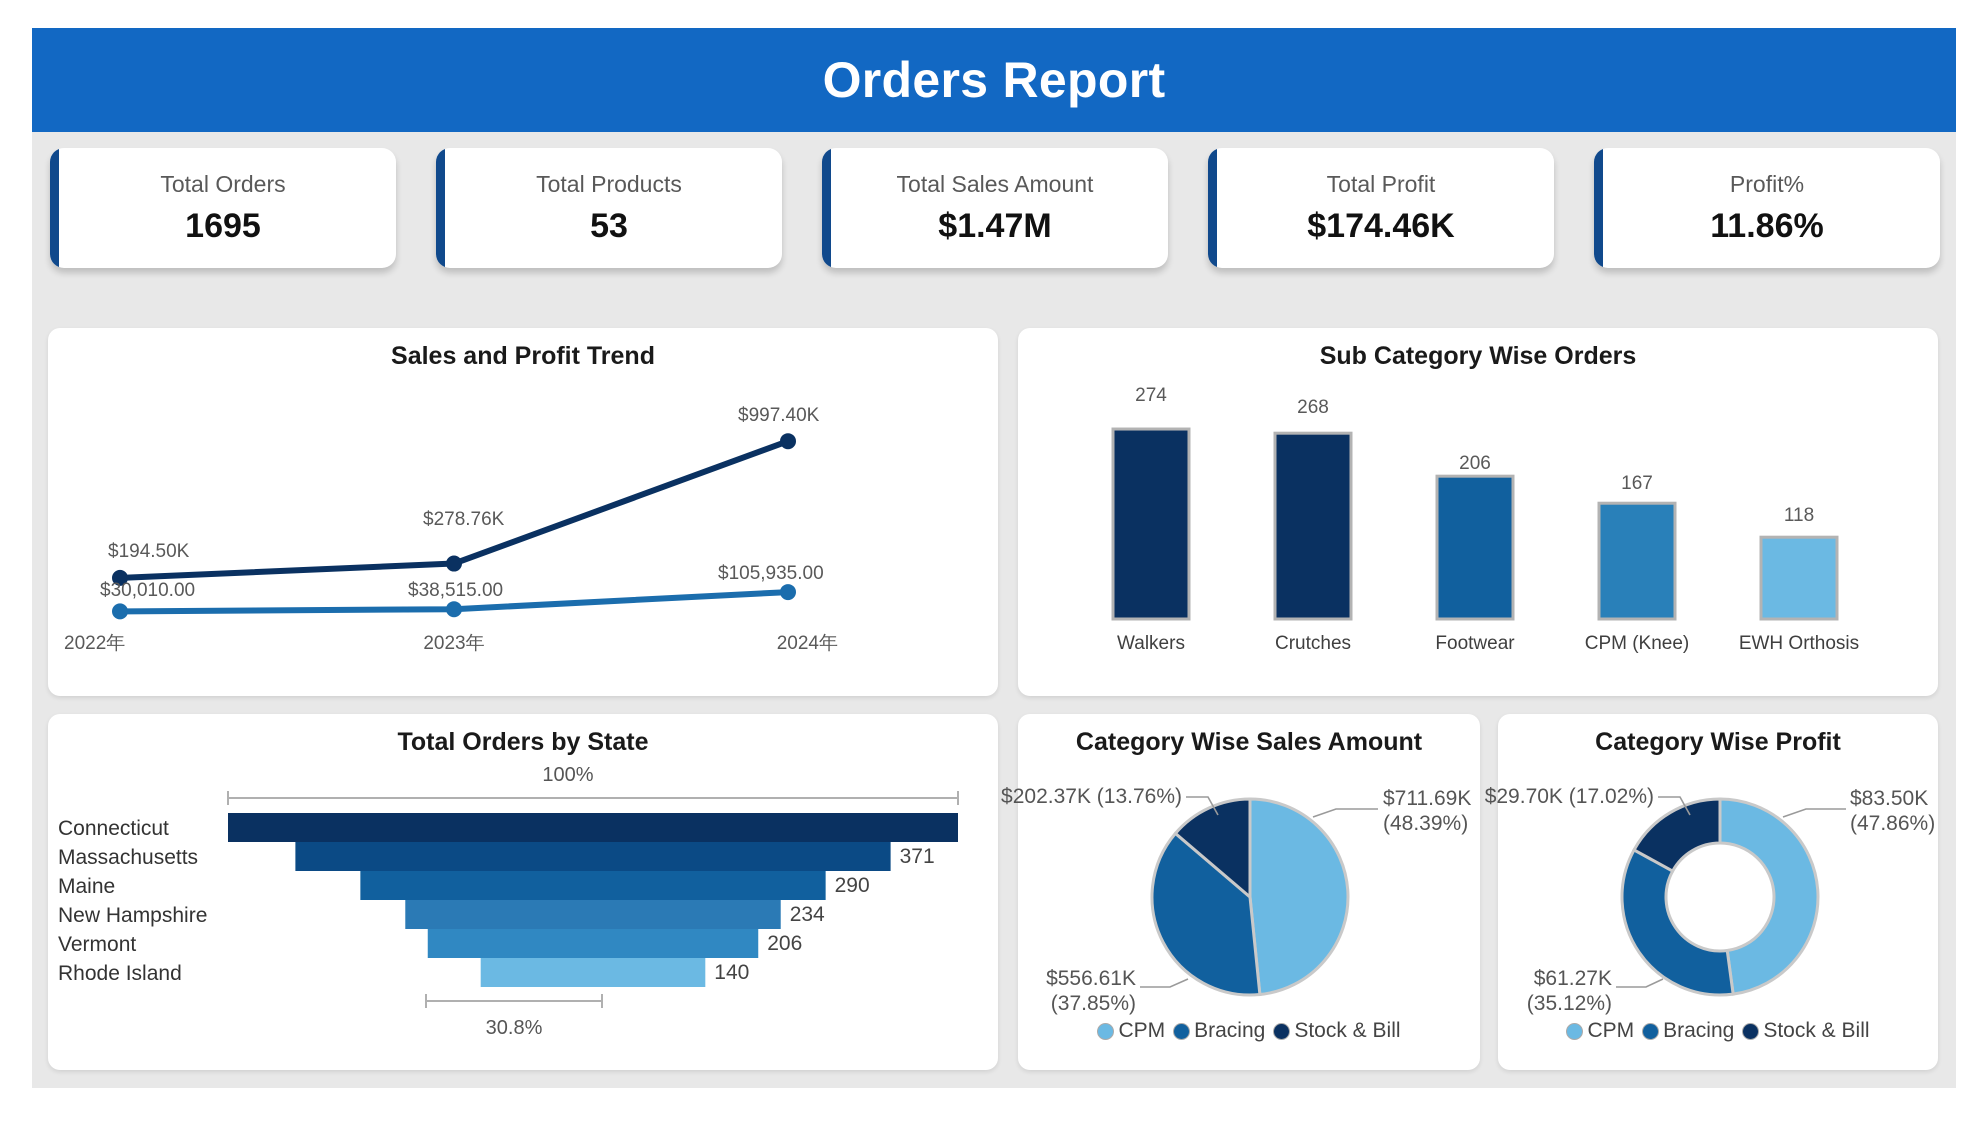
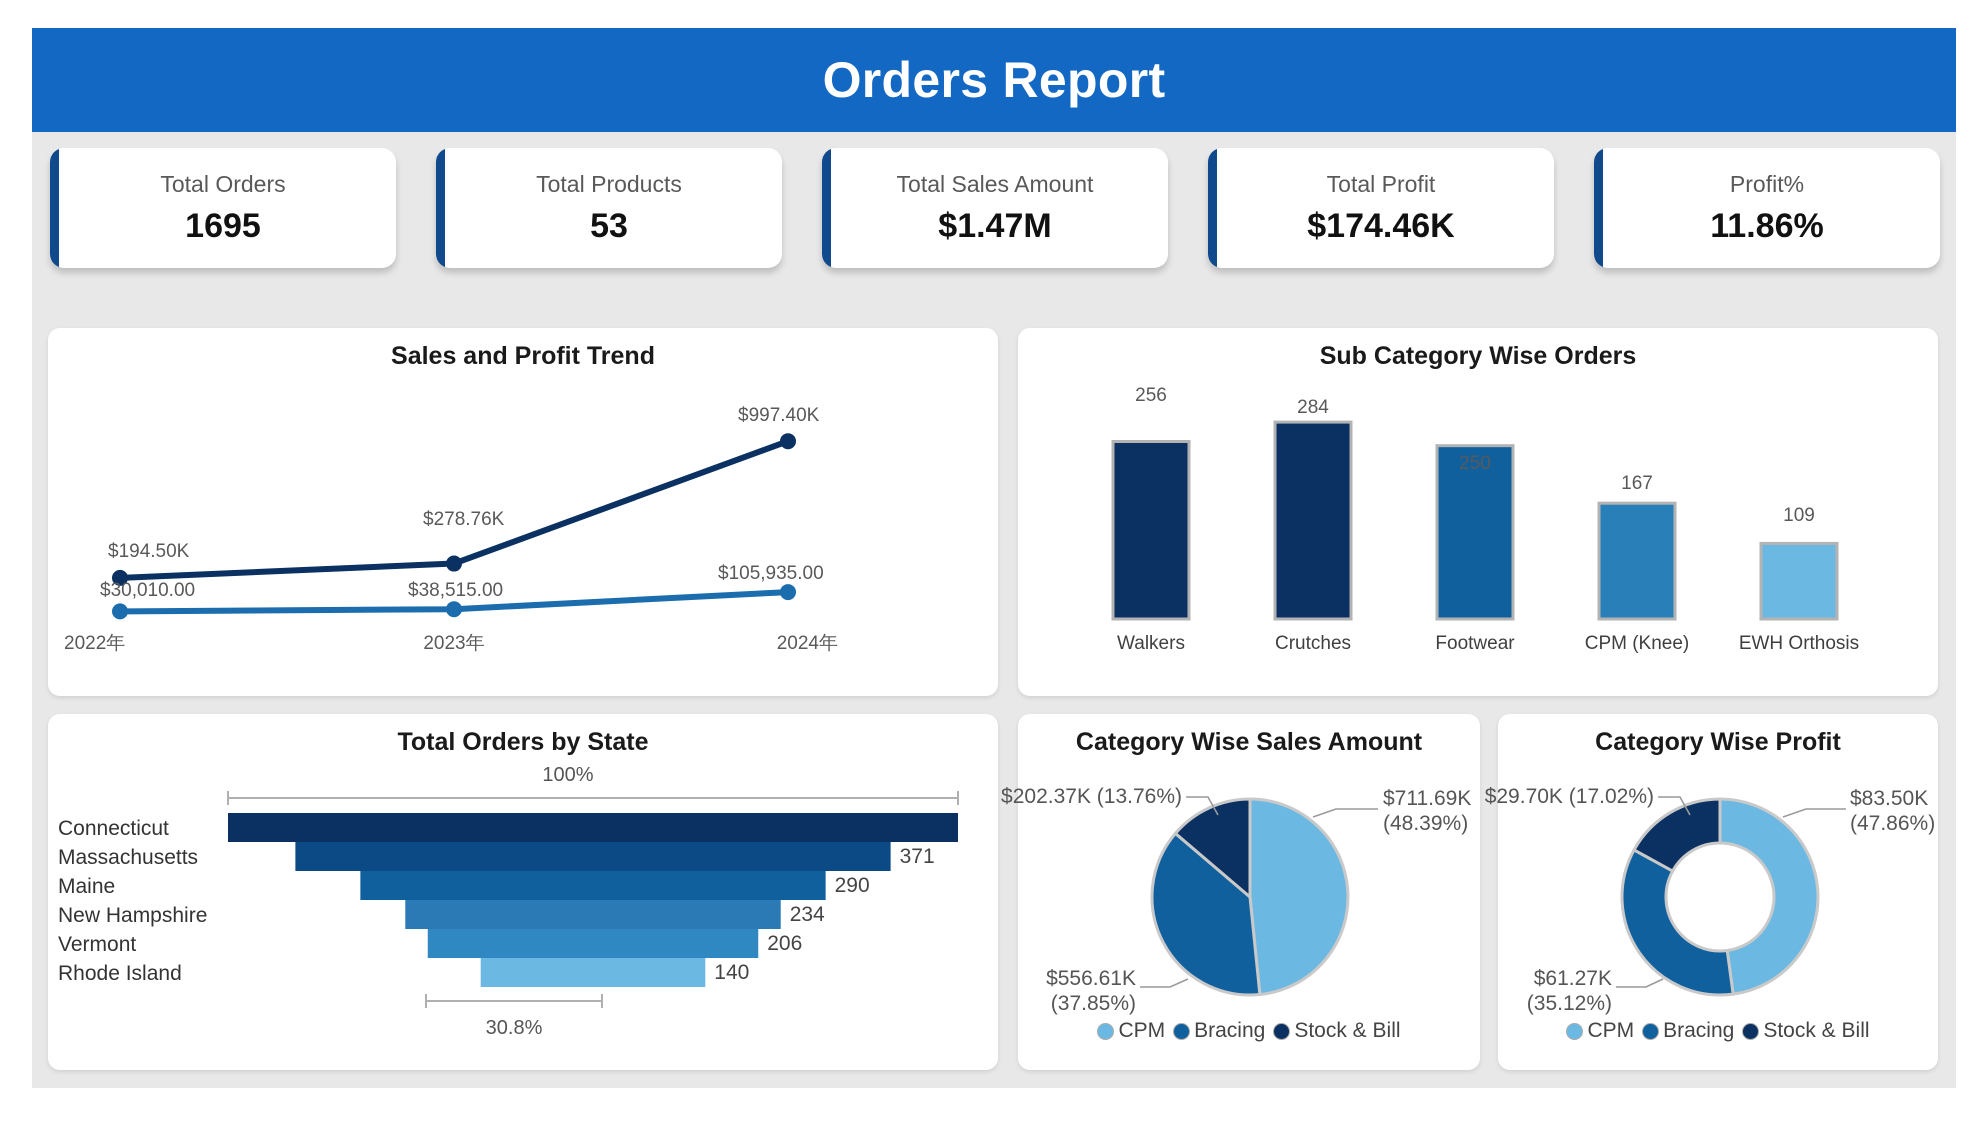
Sub Category Wise Orders/Walkers: 274 -> 256
Sub Category Wise Orders/Crutches: 268 -> 284
Sub Category Wise Orders/Footwear: 206 -> 250
Sub Category Wise Orders/EWH Orthosis: 118 -> 109
